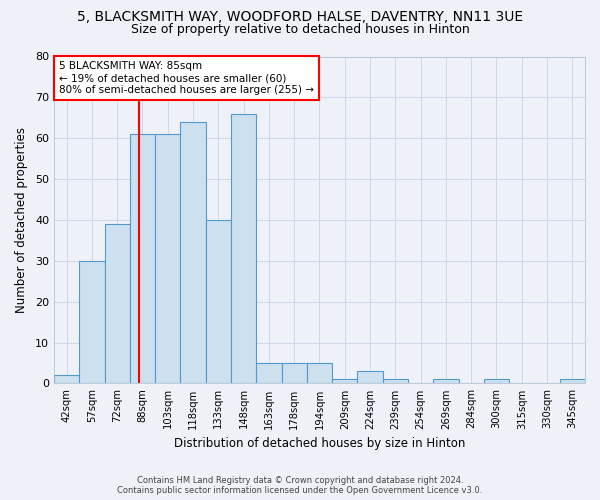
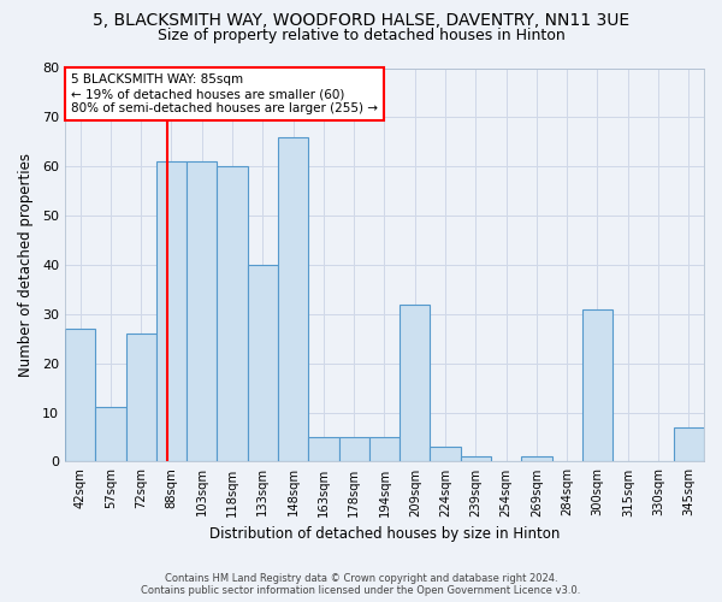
42sqm: 2 -> 27
57sqm: 30 -> 11
72sqm: 39 -> 26
118sqm: 64 -> 60
209sqm: 1 -> 32
300sqm: 1 -> 31
345sqm: 1 -> 7
